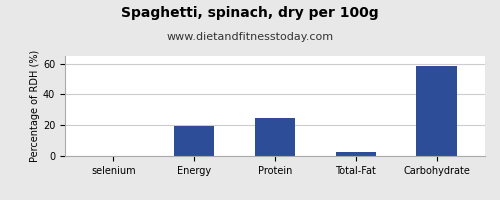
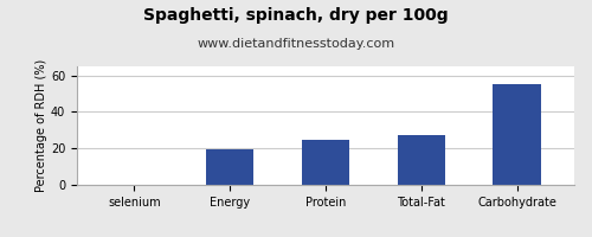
Total-Fat: 2 -> 27
Carbohydrate: 58 -> 55
